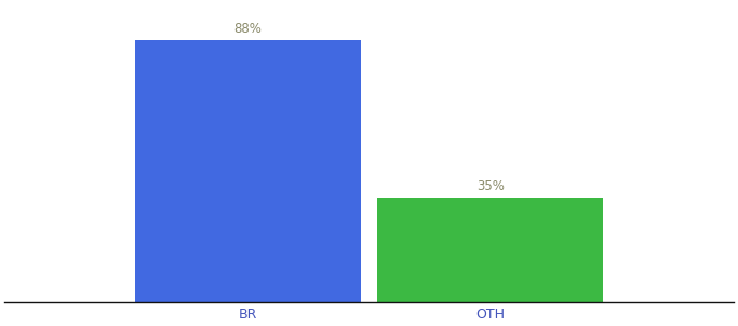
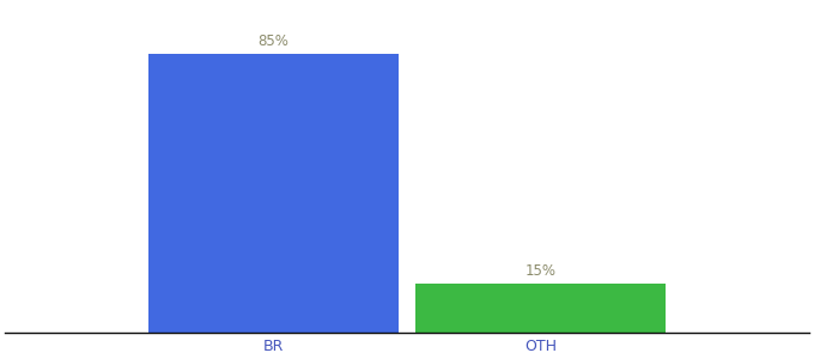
BR: 88% -> 85%
OTH: 35% -> 15%
